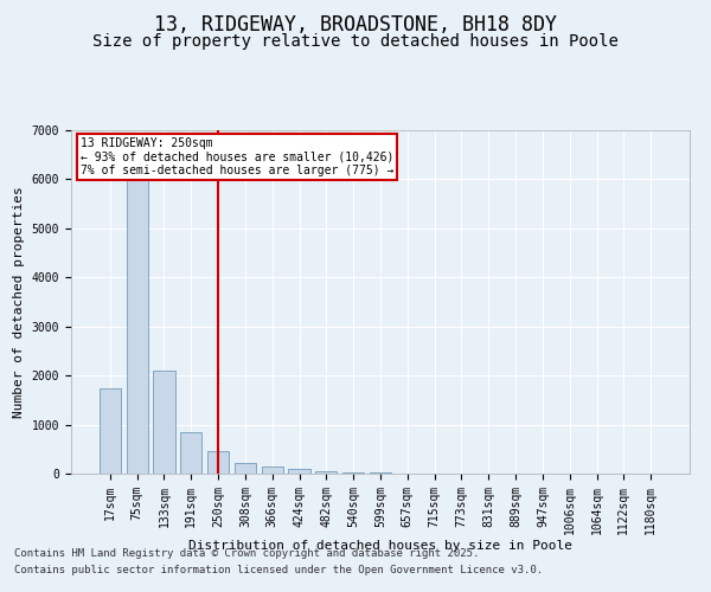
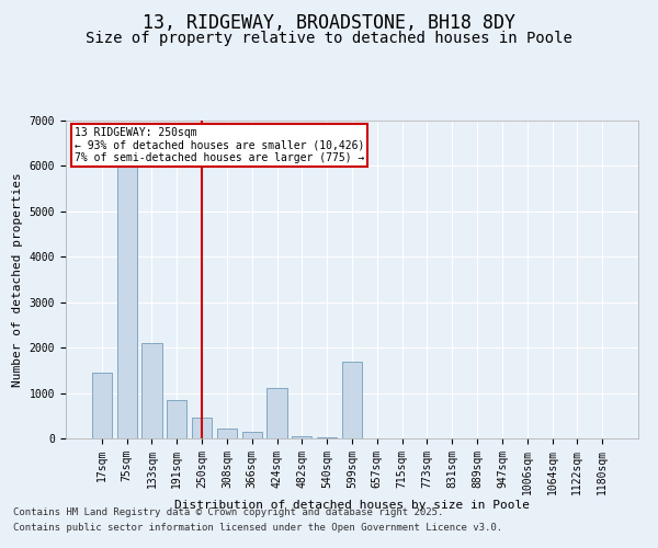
17sqm: 1750 -> 1450
424sqm: 100 -> 1100
599sqm: 20 -> 1700
